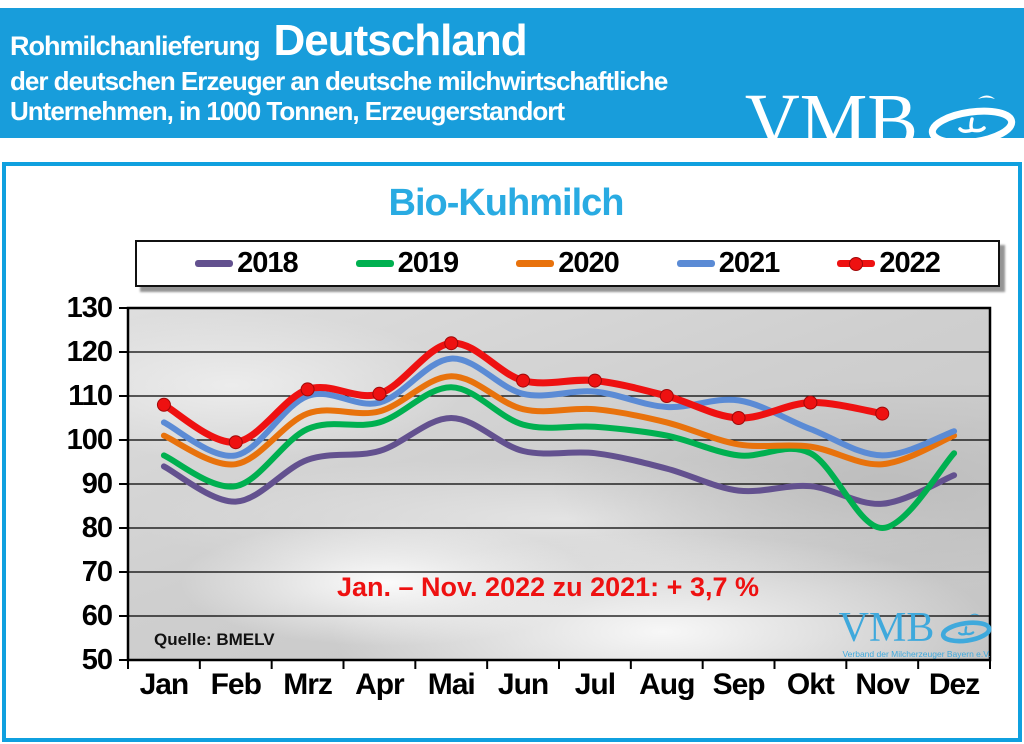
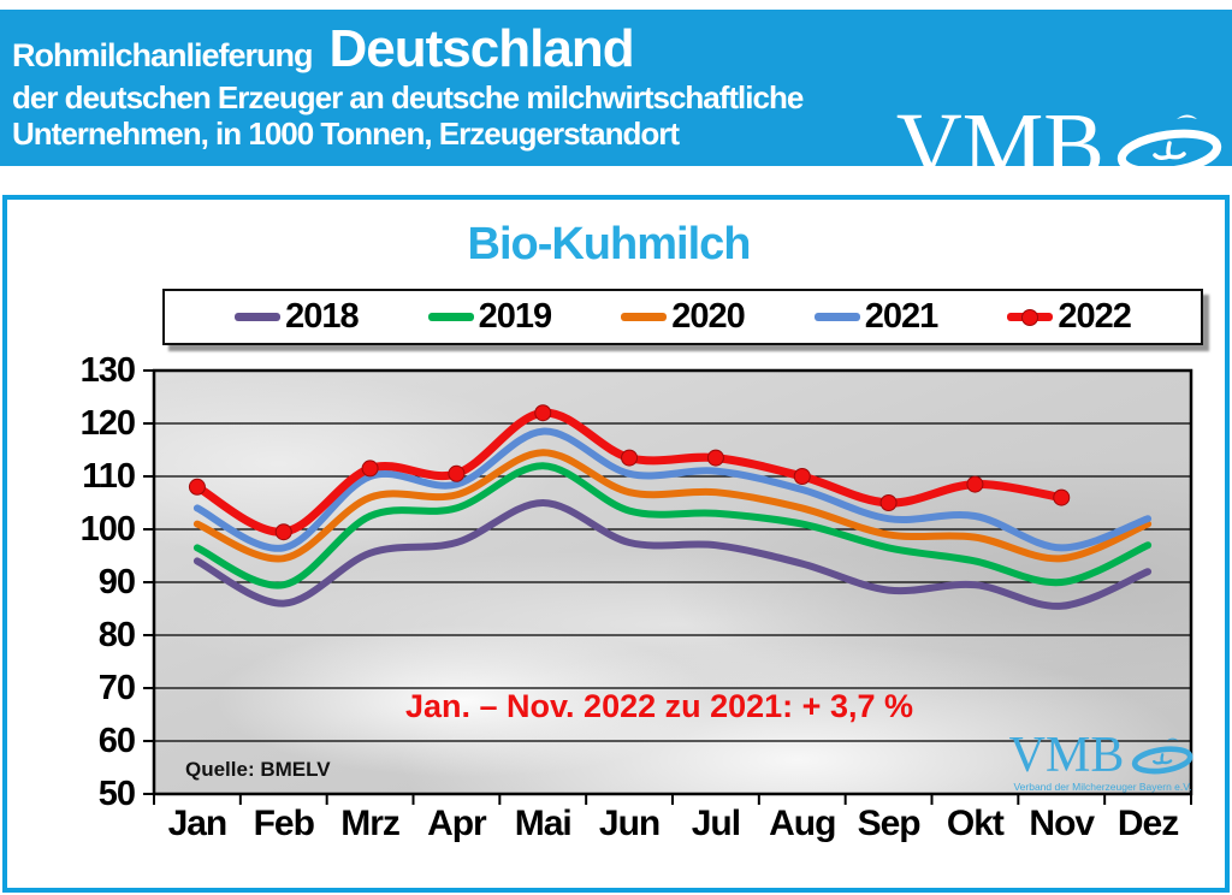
2021/Sep: 109 -> 102
2019/Okt: 97 -> 94
2019/Nov: 80 -> 90
